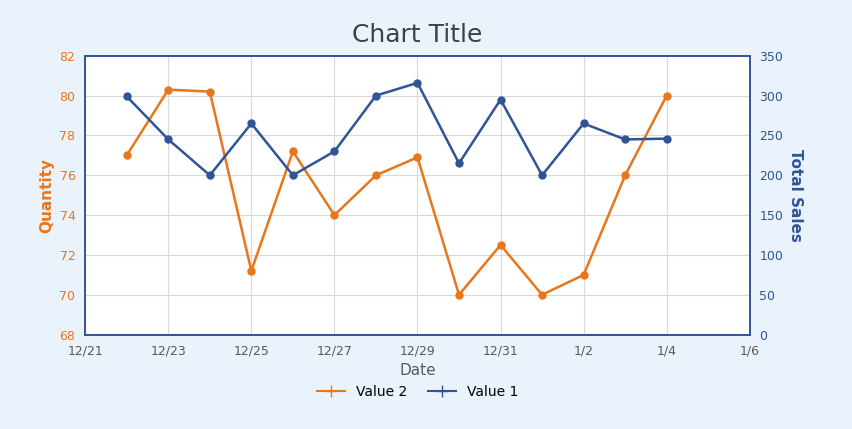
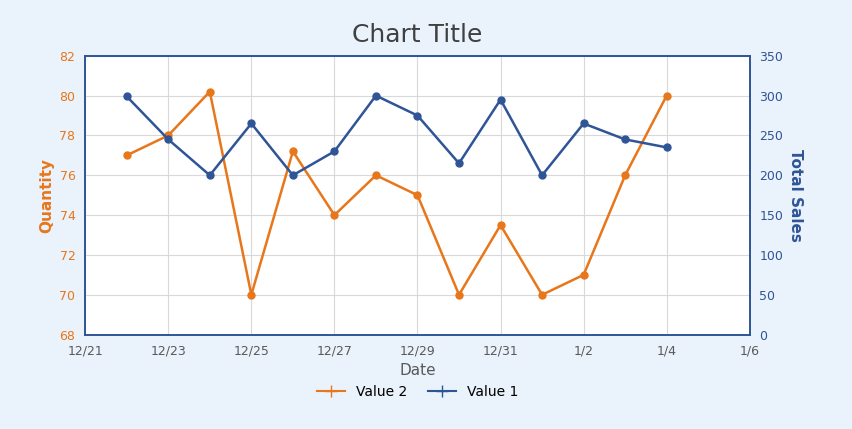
Value 2/12/23: 80.3 -> 78.0
Value 2/12/25: 71.2 -> 70.0
Value 2/12/29: 76.9 -> 75.0
Value 1/12/29: 316 -> 275
Value 2/12/31: 72.5 -> 73.5
Value 1/1/4: 246 -> 235
